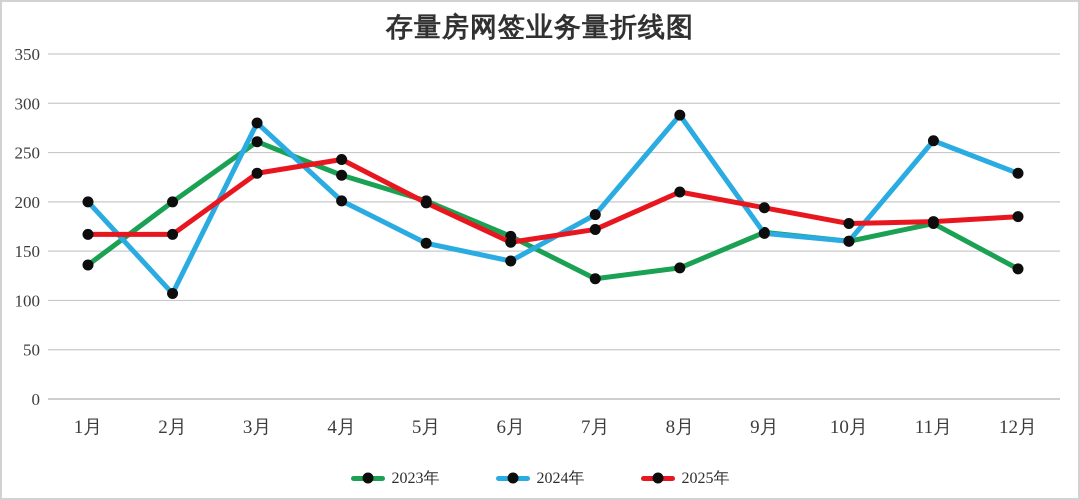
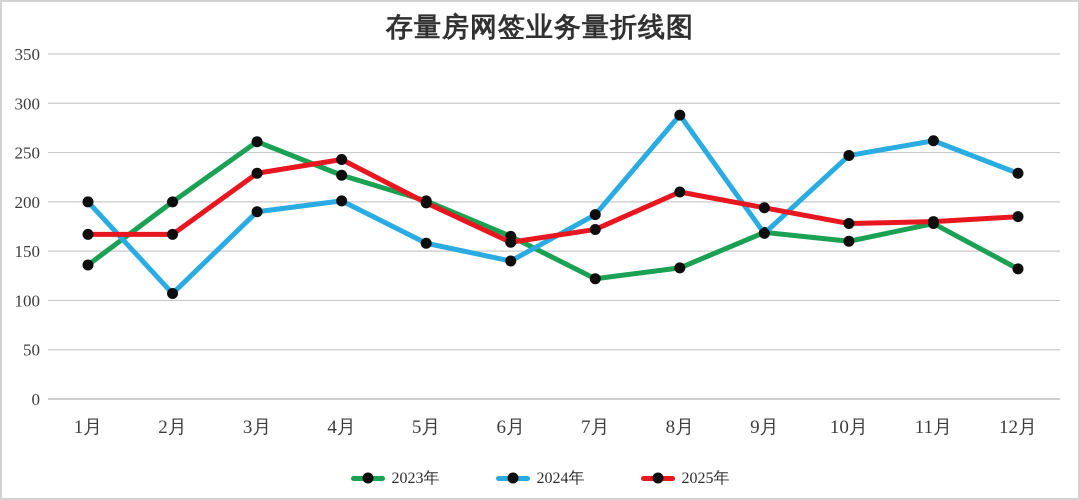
2024年/3月: 280 -> 190
2024年/10月: 160 -> 250
